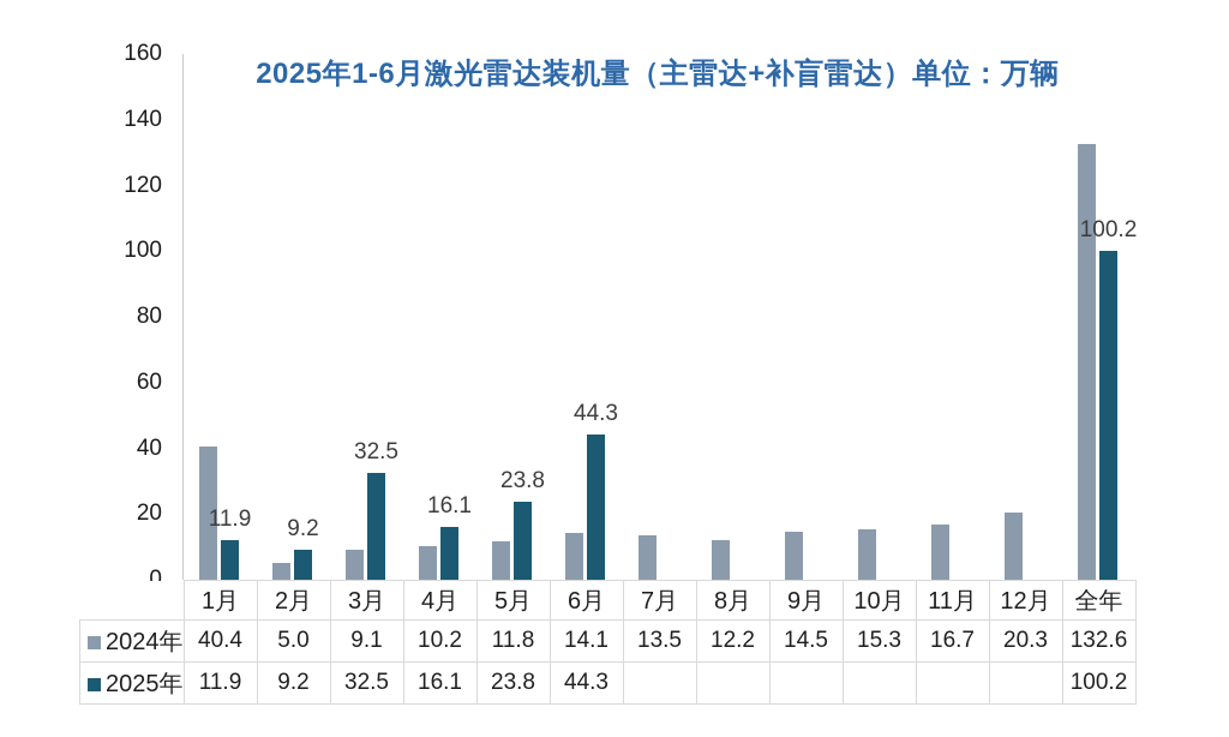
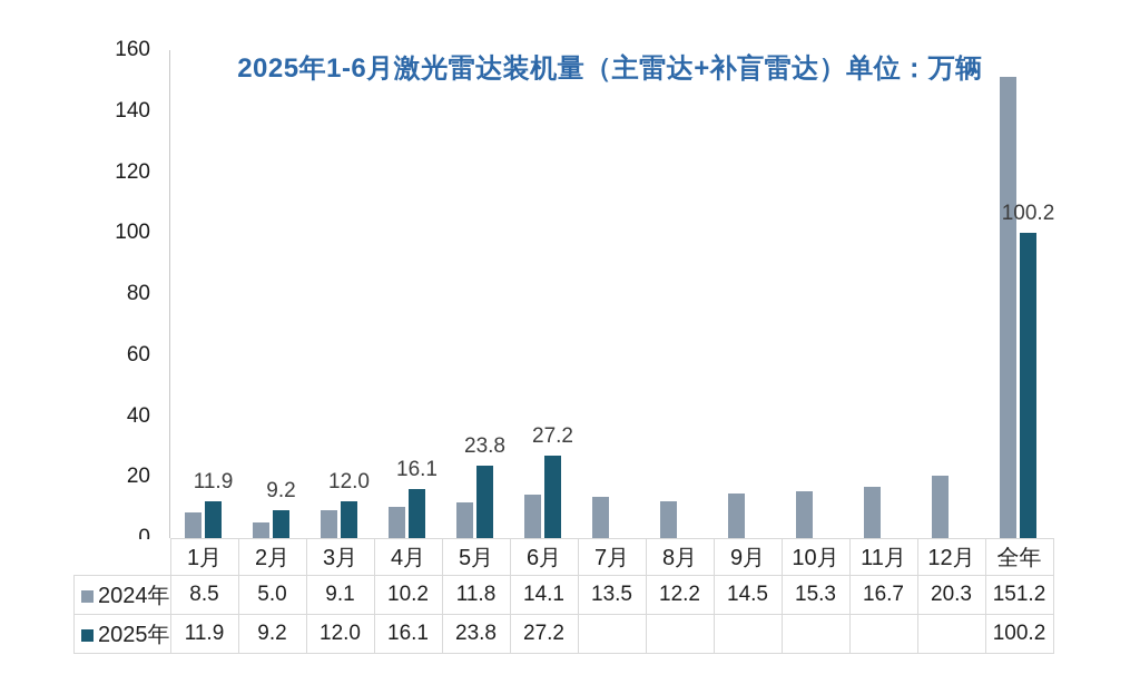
2024年/1月: 40.4 -> 8.5
2025年/3月: 32.5 -> 12.0
2025年/6月: 44.3 -> 27.2
2024年/全年: 132.6 -> 151.2
